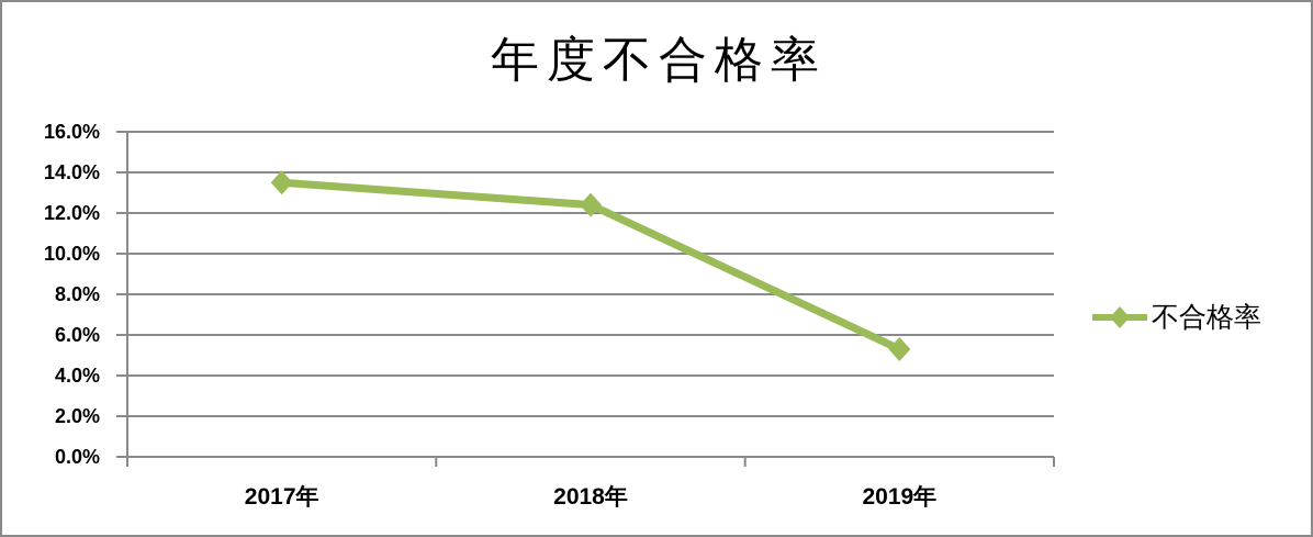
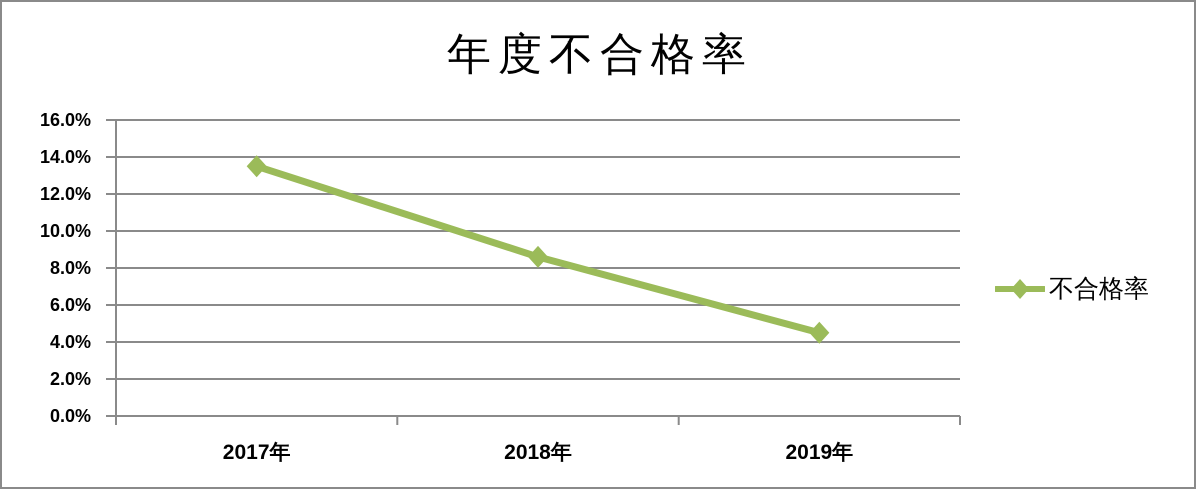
2018年: 12.4% -> 8.6%
2019年: 5.3% -> 4.5%
